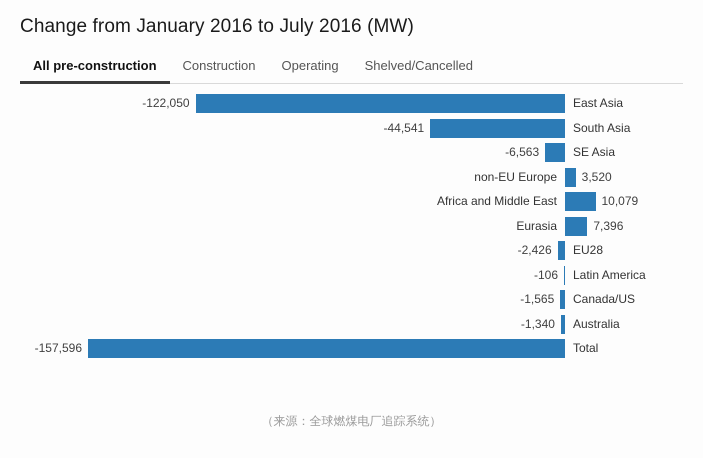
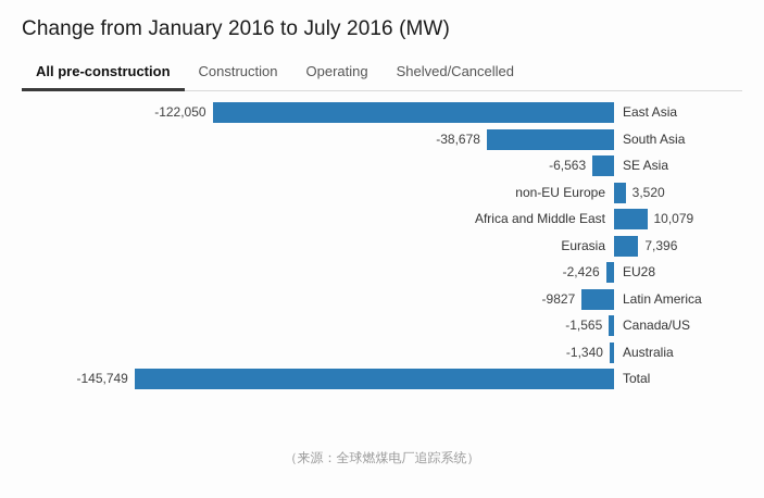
South Asia: -44,541 -> -38,678
Latin America: -106 -> -9827
Total: -157,596 -> -145,749
